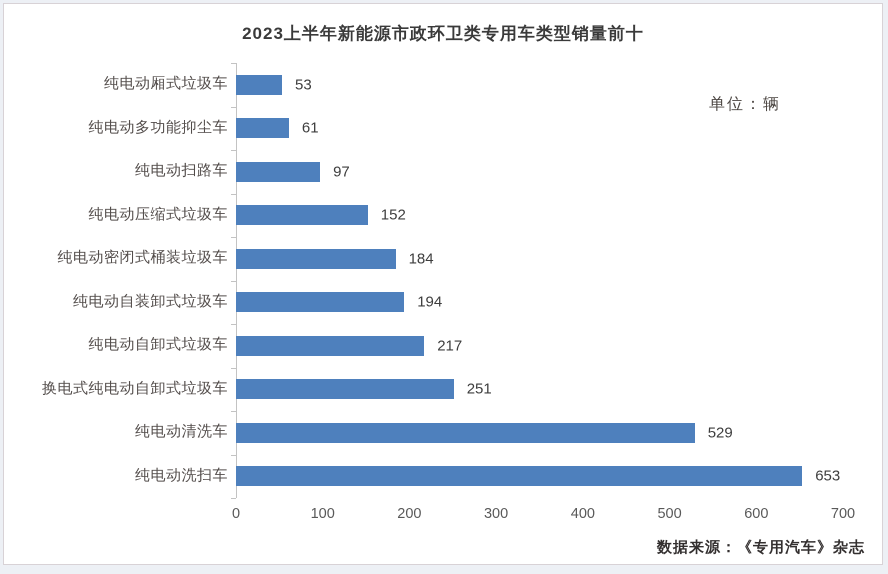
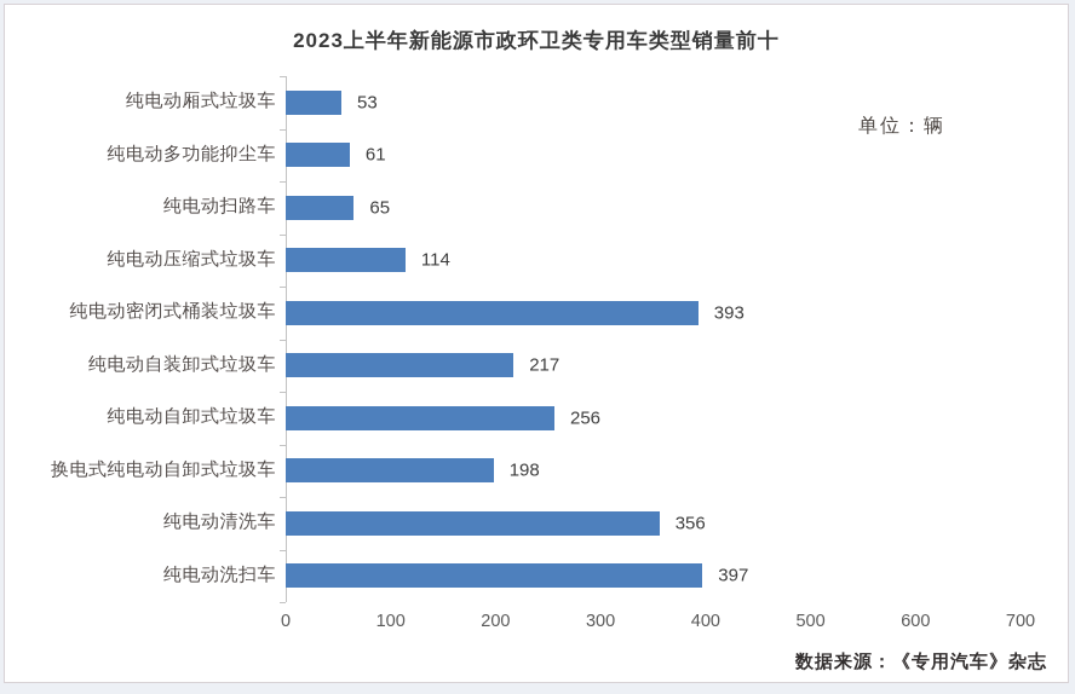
纯电动扫路车: 97 -> 65
纯电动压缩式垃圾车: 152 -> 114
纯电动密闭式桶装垃圾车: 184 -> 393
纯电动自装卸式垃圾车: 194 -> 217
纯电动自卸式垃圾车: 217 -> 256
换电式纯电动自卸式垃圾车: 251 -> 198
纯电动清洗车: 529 -> 356
纯电动洗扫车: 653 -> 397
